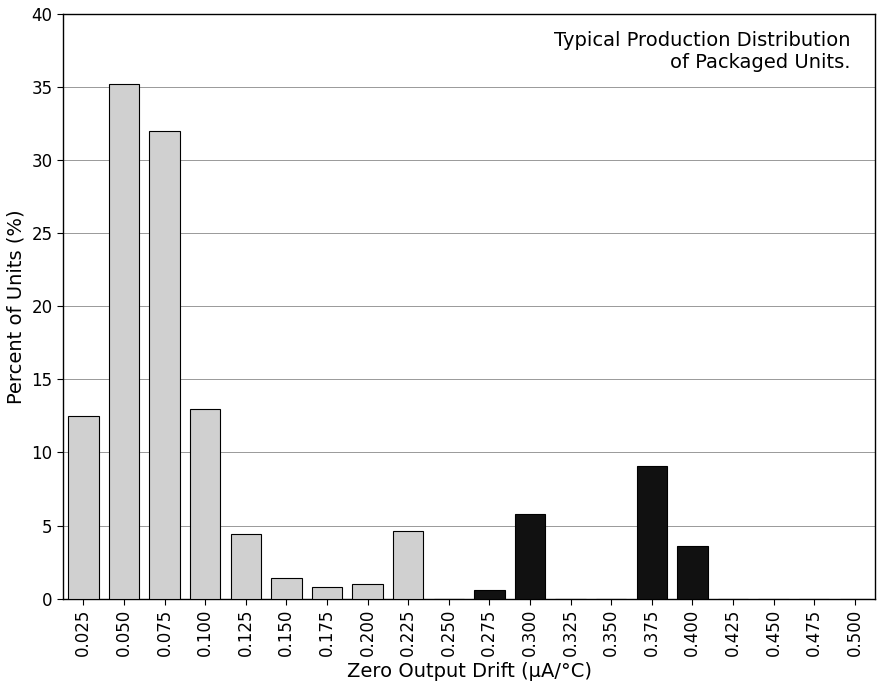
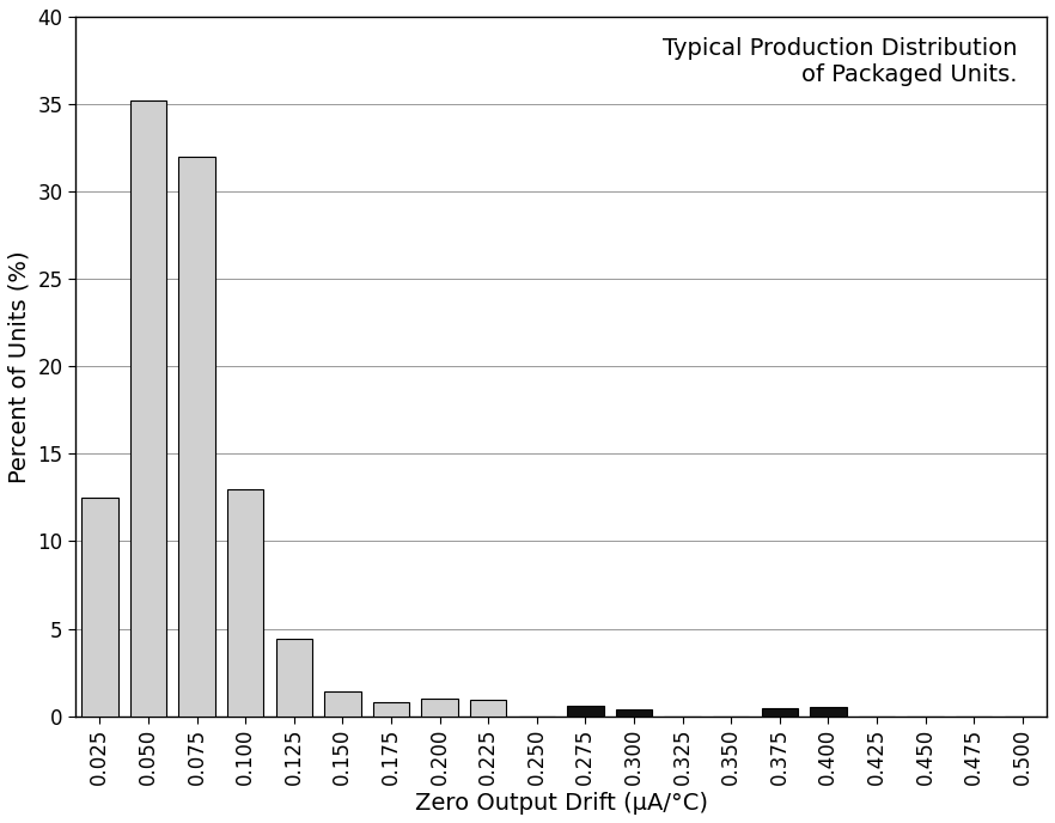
0.225: 4.6 -> 0.9
0.300: 5.8 -> 0.3
0.375: 9.1 -> 0.5
0.400: 3.6 -> 0.5
